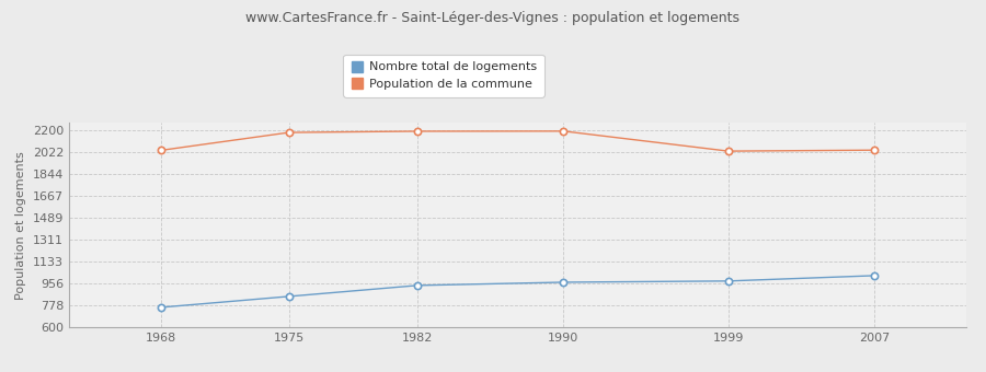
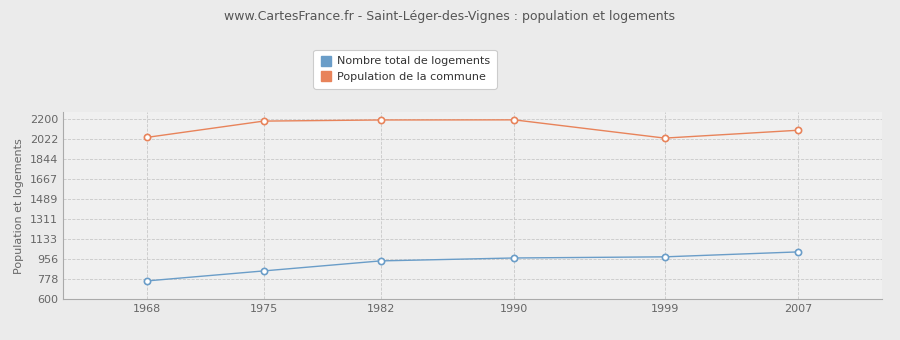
Population de la commune/2007: 2040 -> 2100
